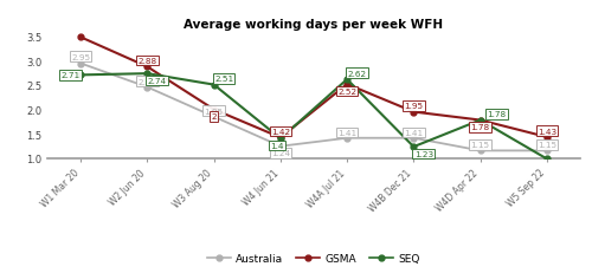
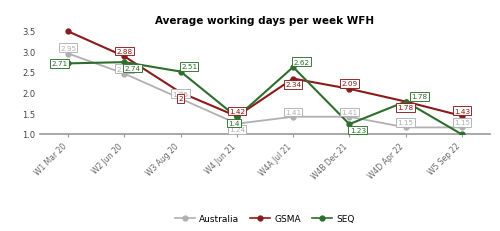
GSMA/W4A Jul 21: 2.52 -> 2.34
GSMA/W4B Dec 21: 1.95 -> 2.09
